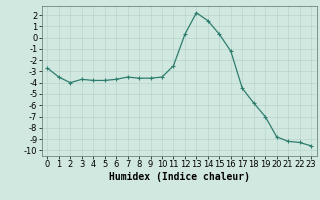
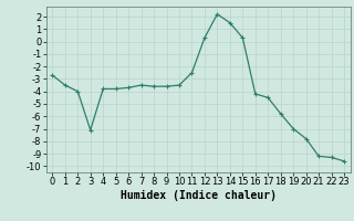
3: -3.7 -> -7.1
16: -1.2 -> -4.2
20: -8.8 -> -7.8
